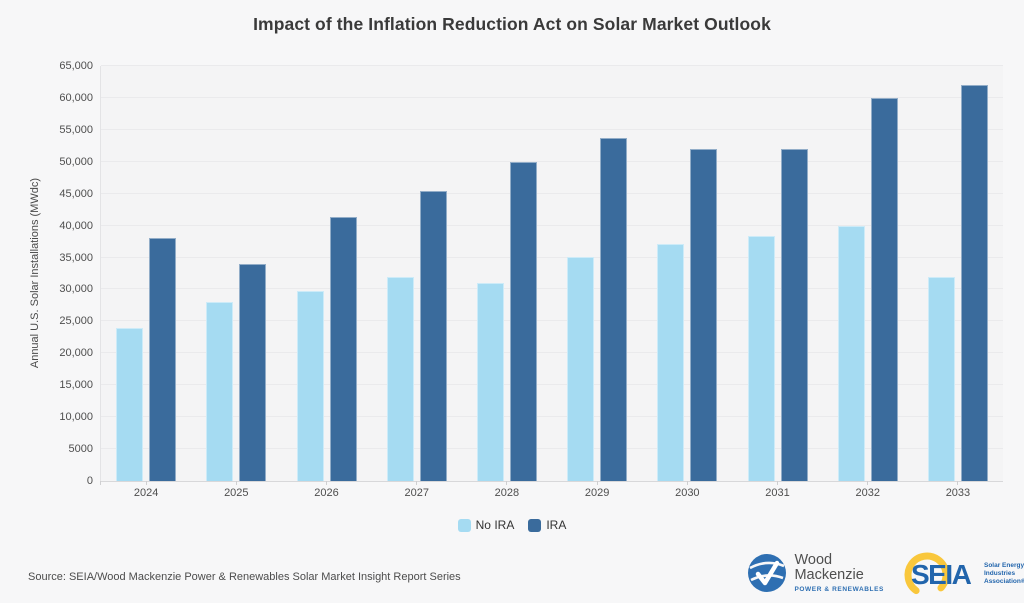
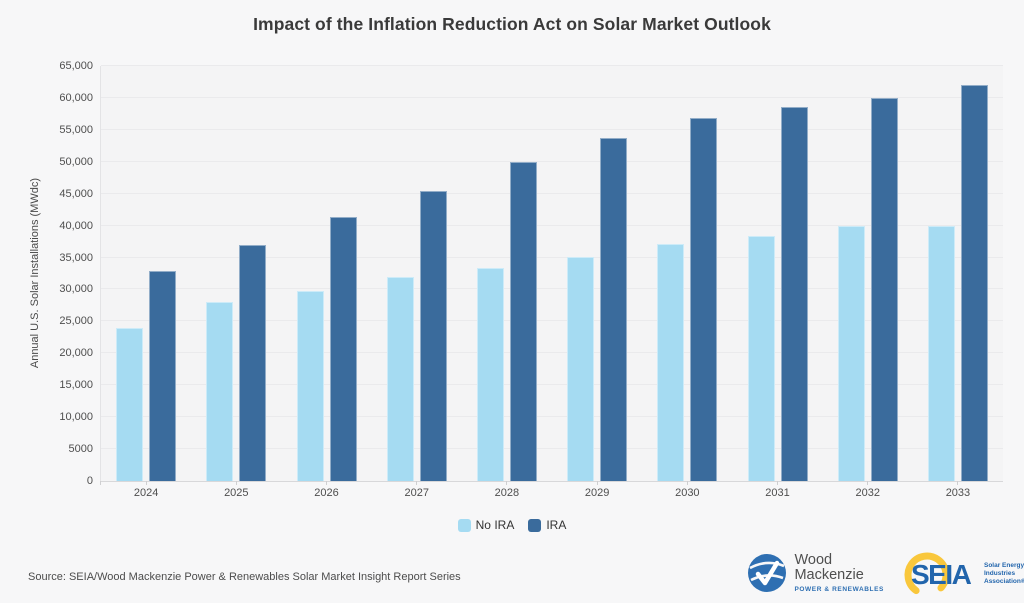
IRA/2024: 38000 -> 33000
IRA/2025: 34000 -> 37000
No IRA/2028: 31000 -> 33000
IRA/2030: 52000 -> 57000
IRA/2031: 52000 -> 59000
No IRA/2033: 32000 -> 40000
